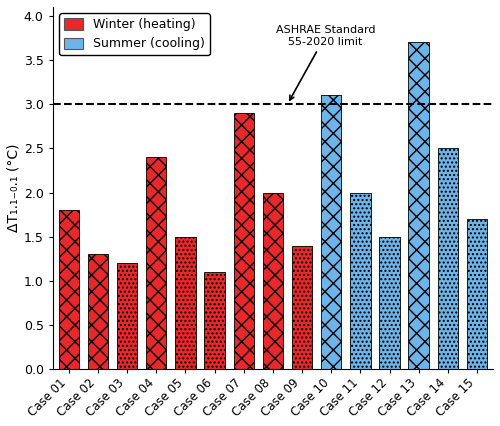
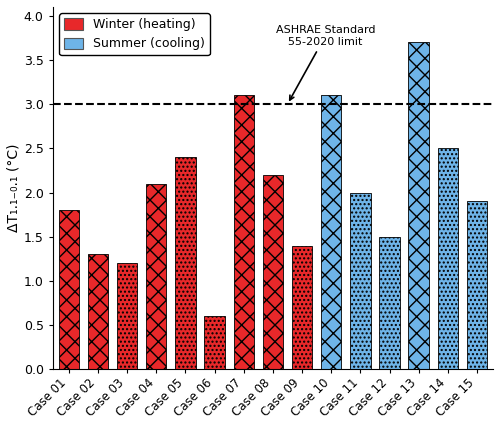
Case 04: 2.4 -> 2.1
Case 05: 1.5 -> 2.4
Case 06: 1.1 -> 0.6
Case 07: 2.9 -> 3.1
Case 08: 2.0 -> 2.2
Case 15: 1.7 -> 1.9
